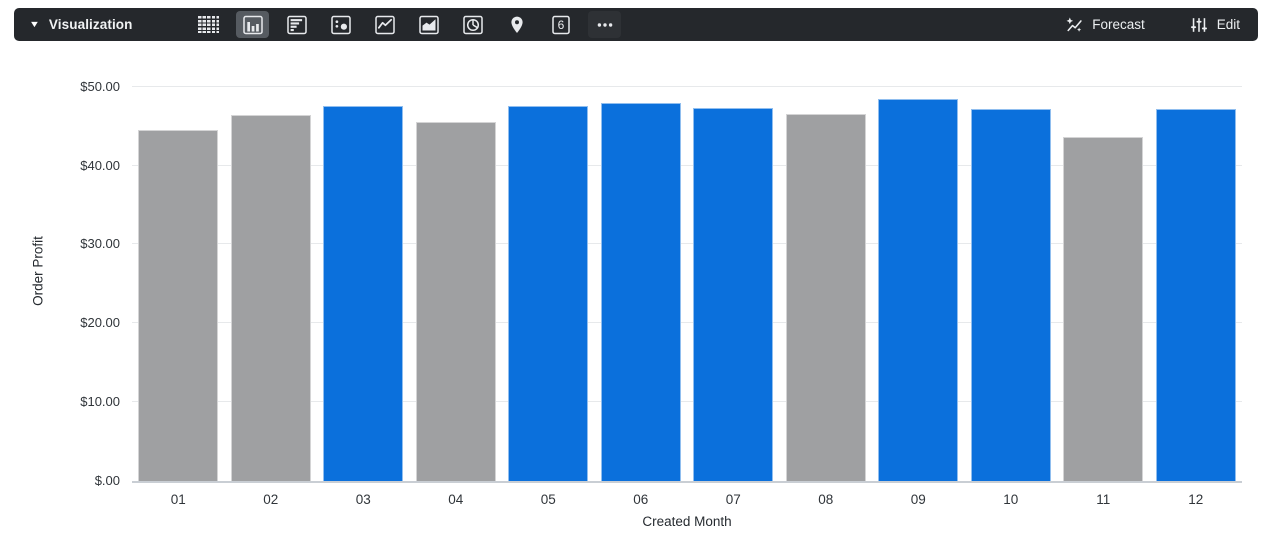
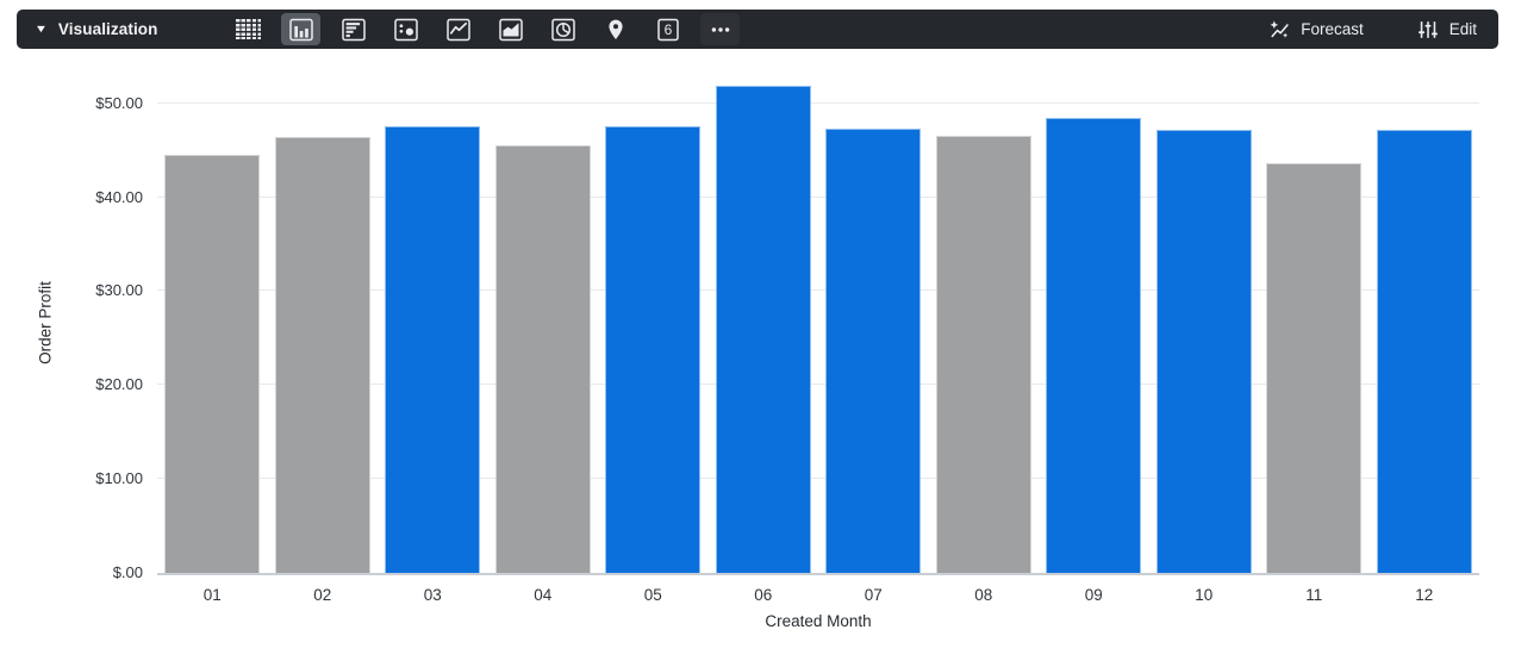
06: $48 -> $52
